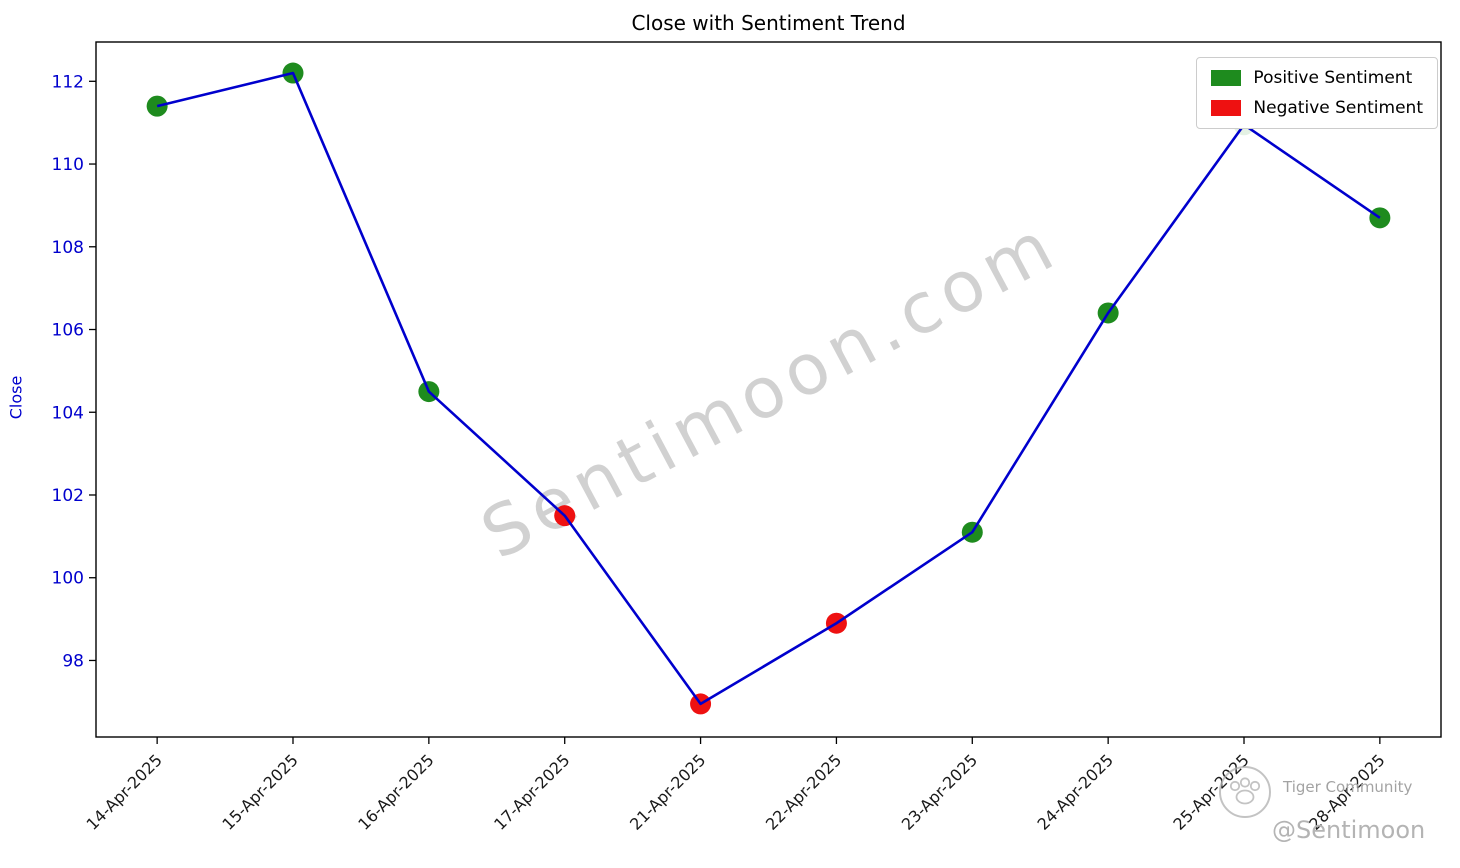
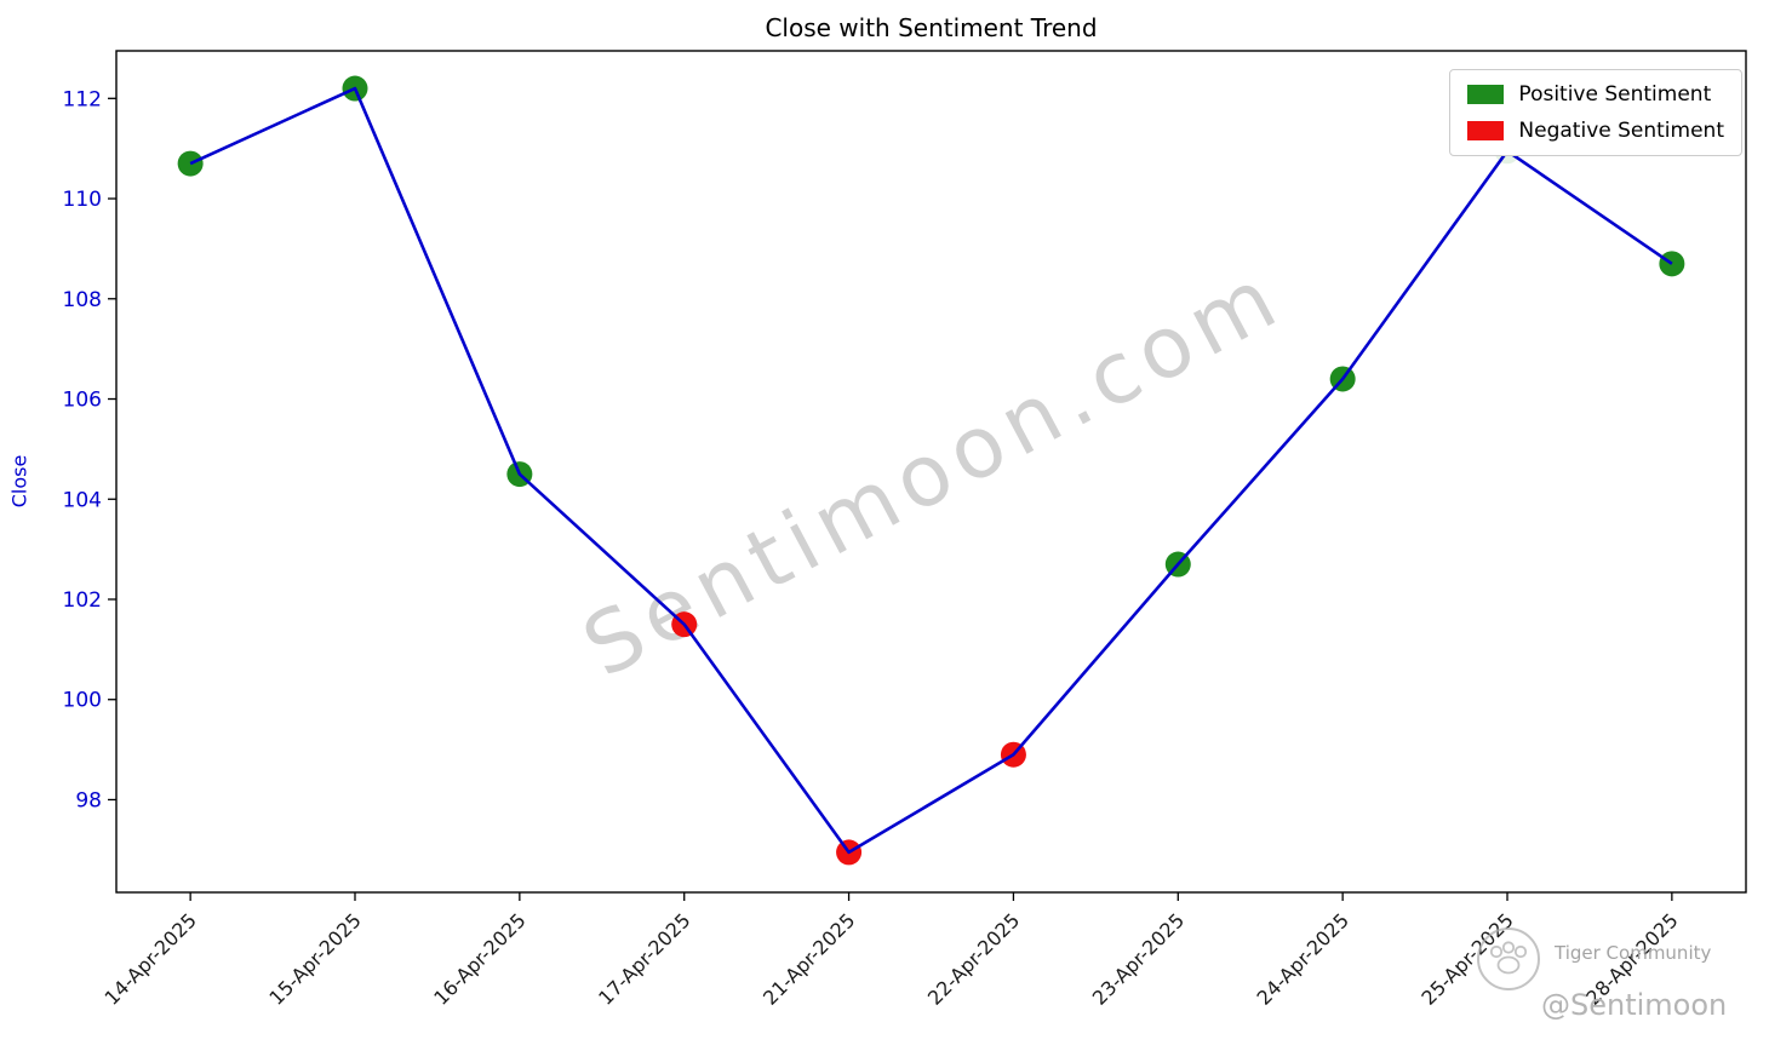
14-Apr-2025: 111.4 -> 110.7
23-Apr-2025: 101.1 -> 102.7
